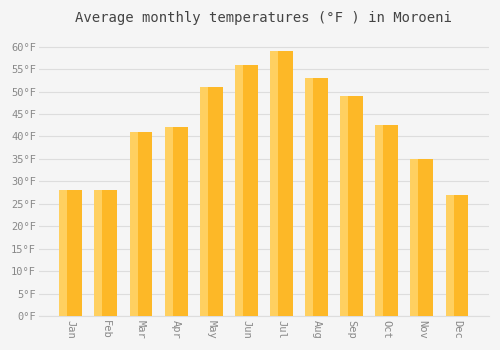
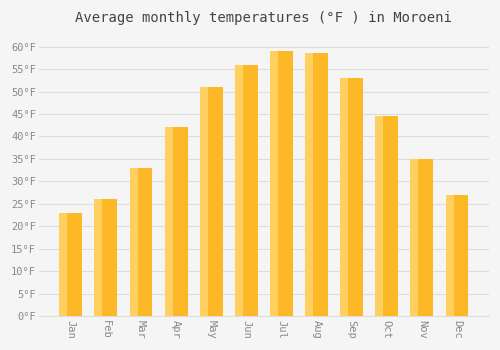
Jan: 28.0°F -> 23.0°F
Feb: 28.0°F -> 26.0°F
Mar: 41.0°F -> 33.0°F
Aug: 53.0°F -> 58.5°F
Sep: 49.0°F -> 53.0°F
Oct: 42.5°F -> 44.5°F
